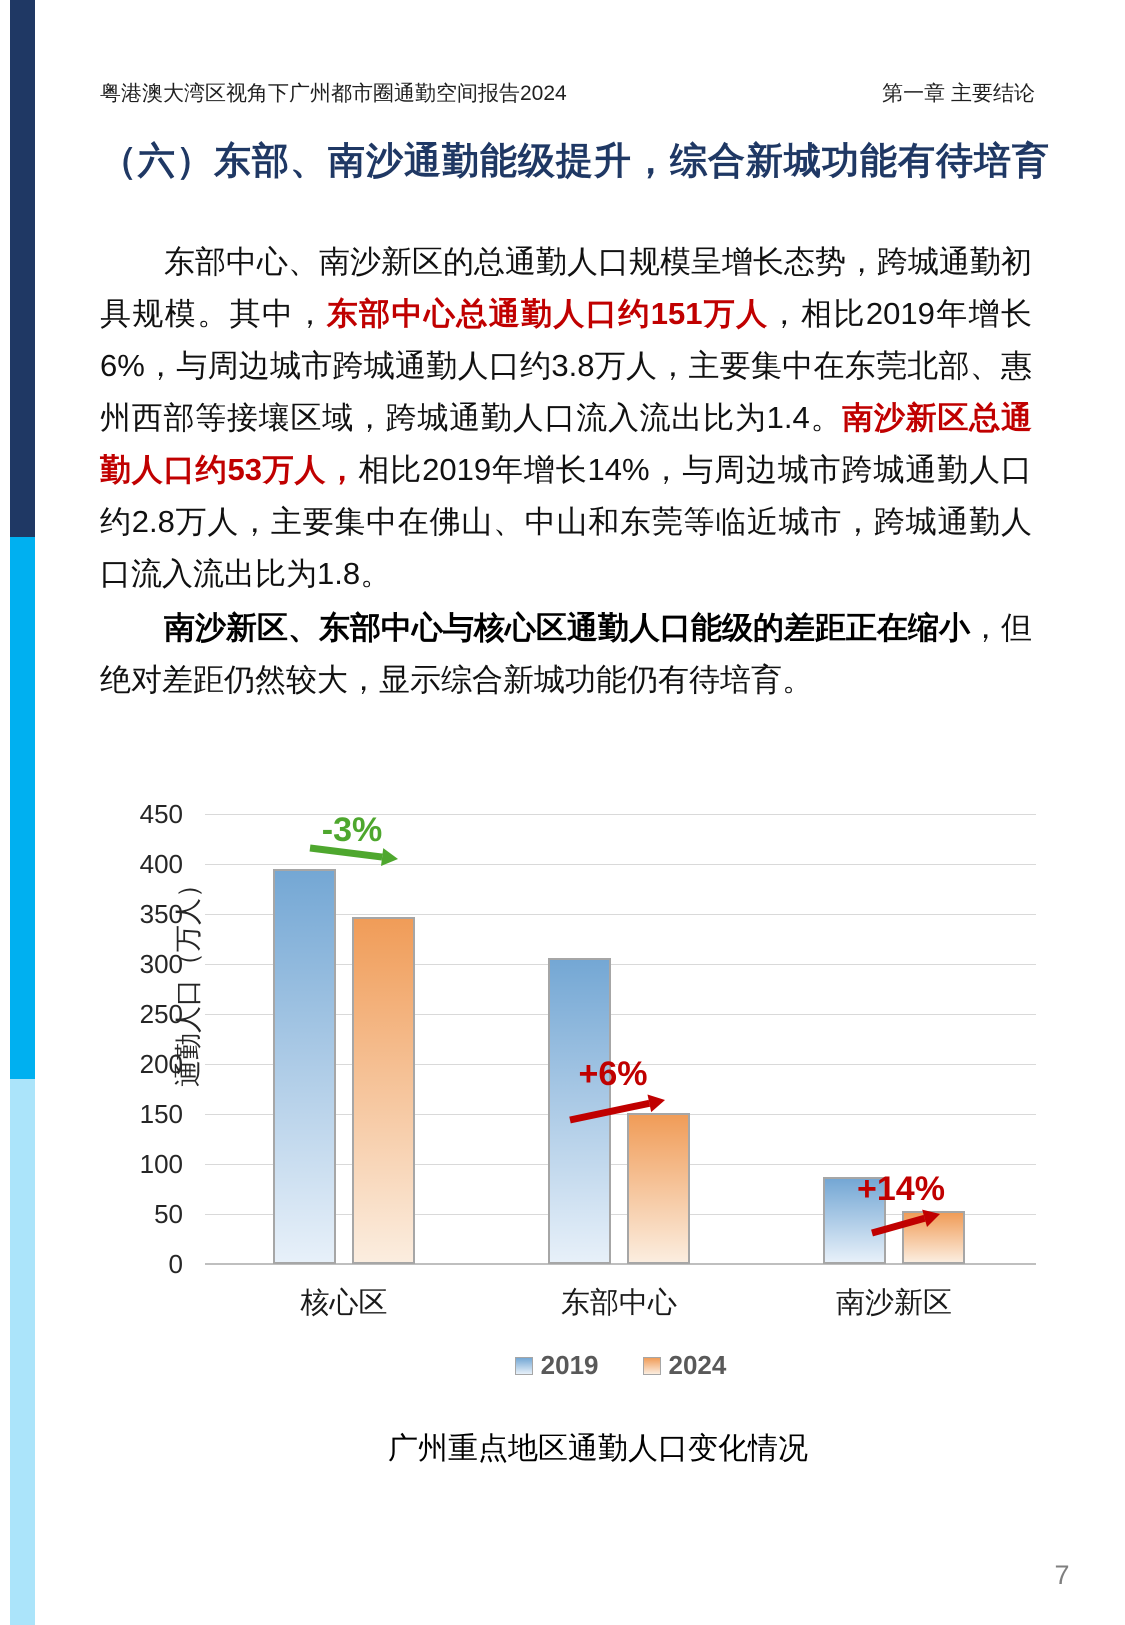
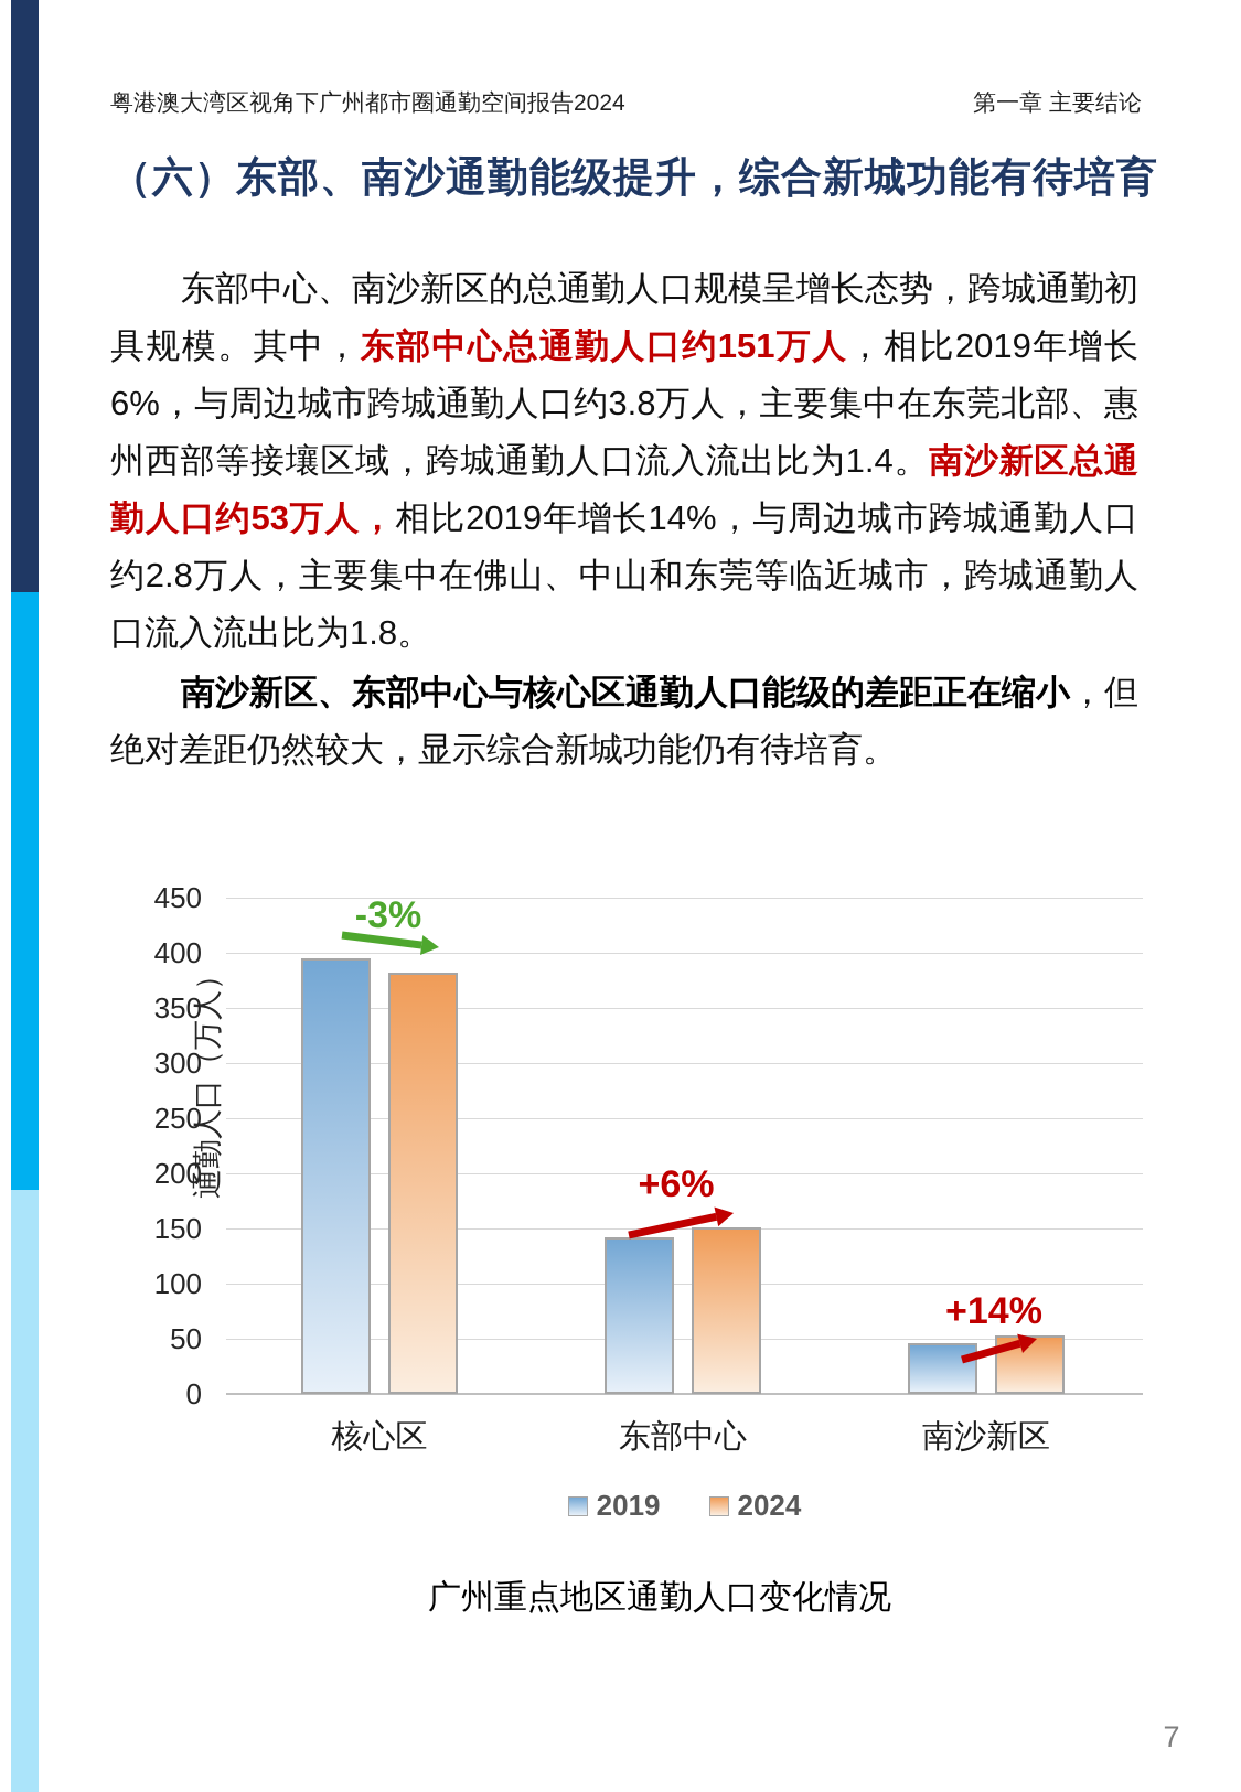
2024/核心区: 347 -> 382
2019/东部中心: 306 -> 142
2019/南沙新区: 87 -> 46
